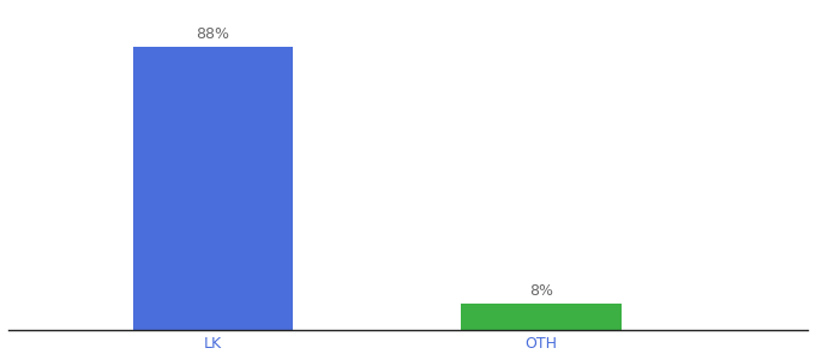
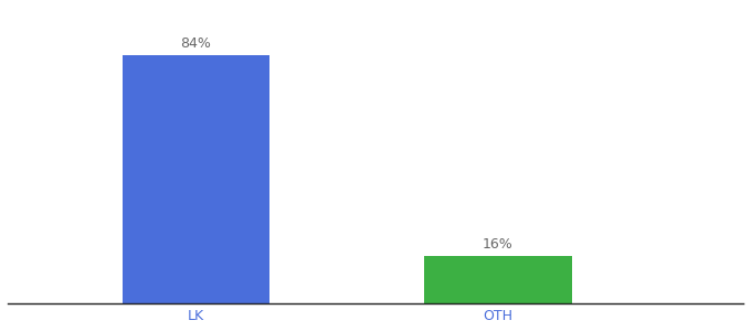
LK: 88% -> 84%
OTH: 8% -> 16%
